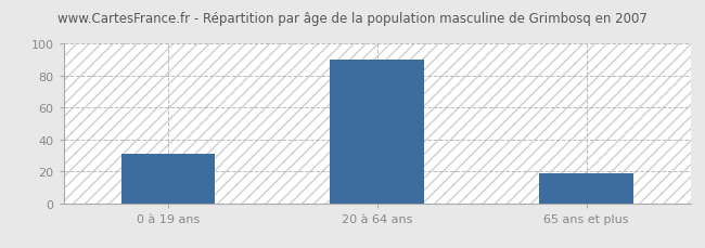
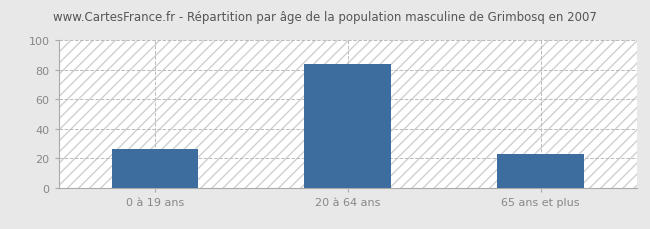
0 à 19 ans: 31 -> 26
20 à 64 ans: 90 -> 84
65 ans et plus: 19 -> 23
